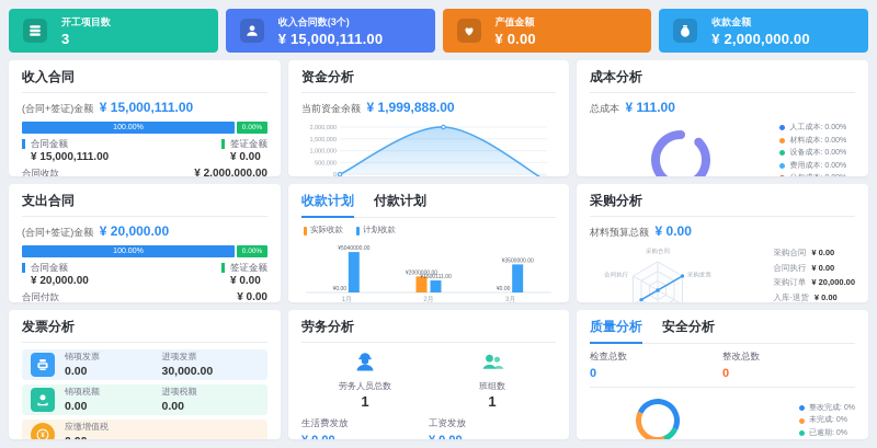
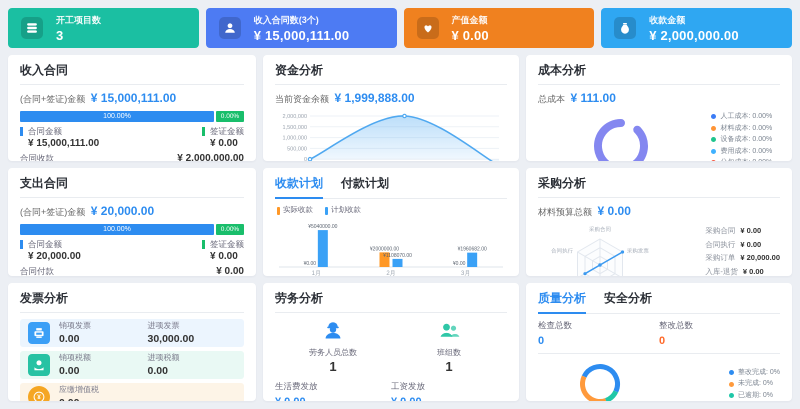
收款计划/计划收款/2月: ¥1500111.00 -> ¥1108070.00
收款计划/计划收款/3月: ¥3500000.00 -> ¥1960682.00
